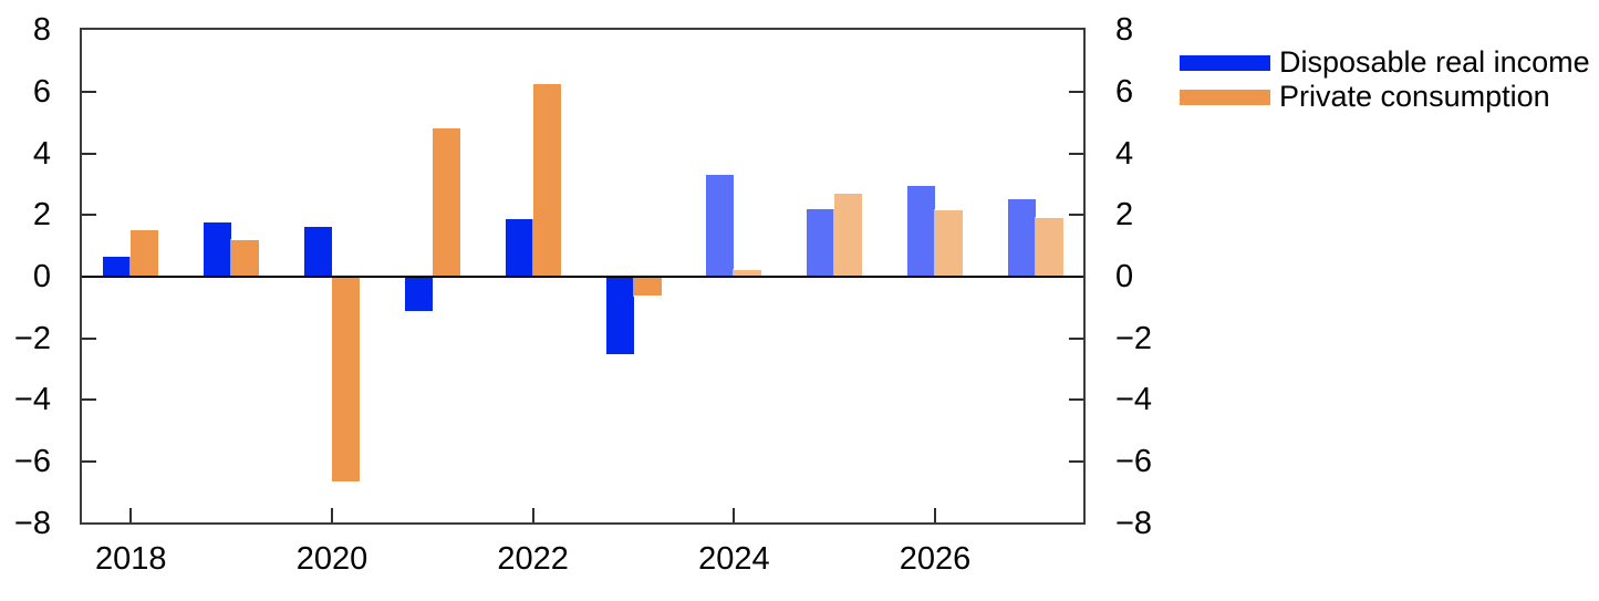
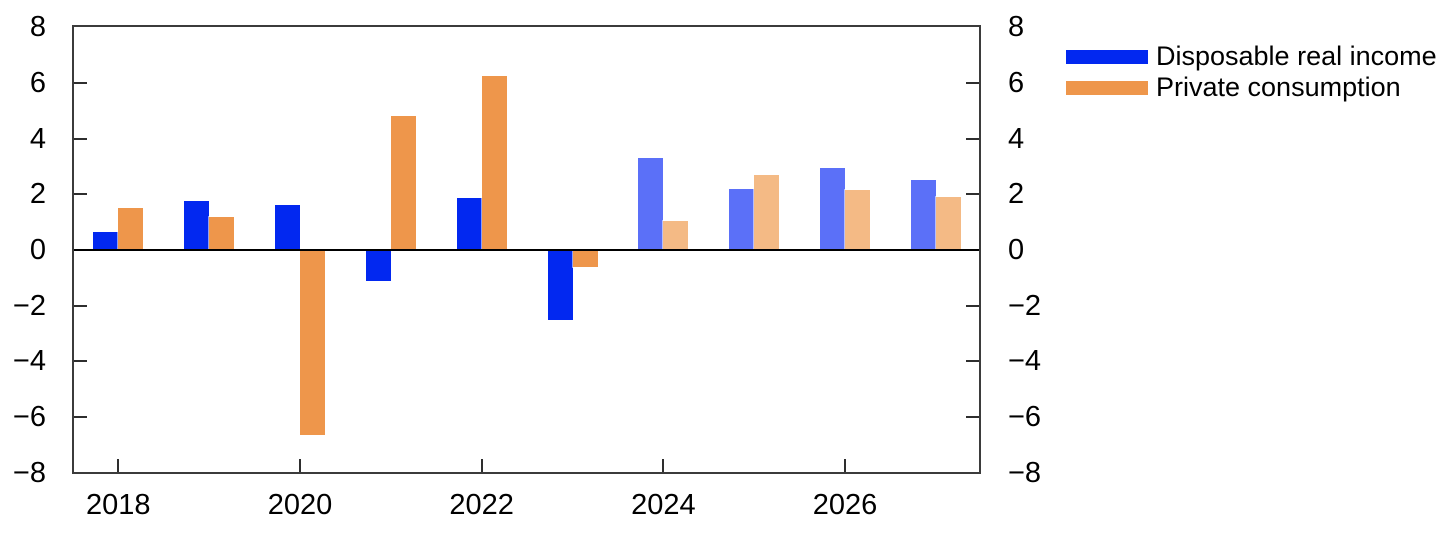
Private consumption/2024: 0.2 -> 1.1
